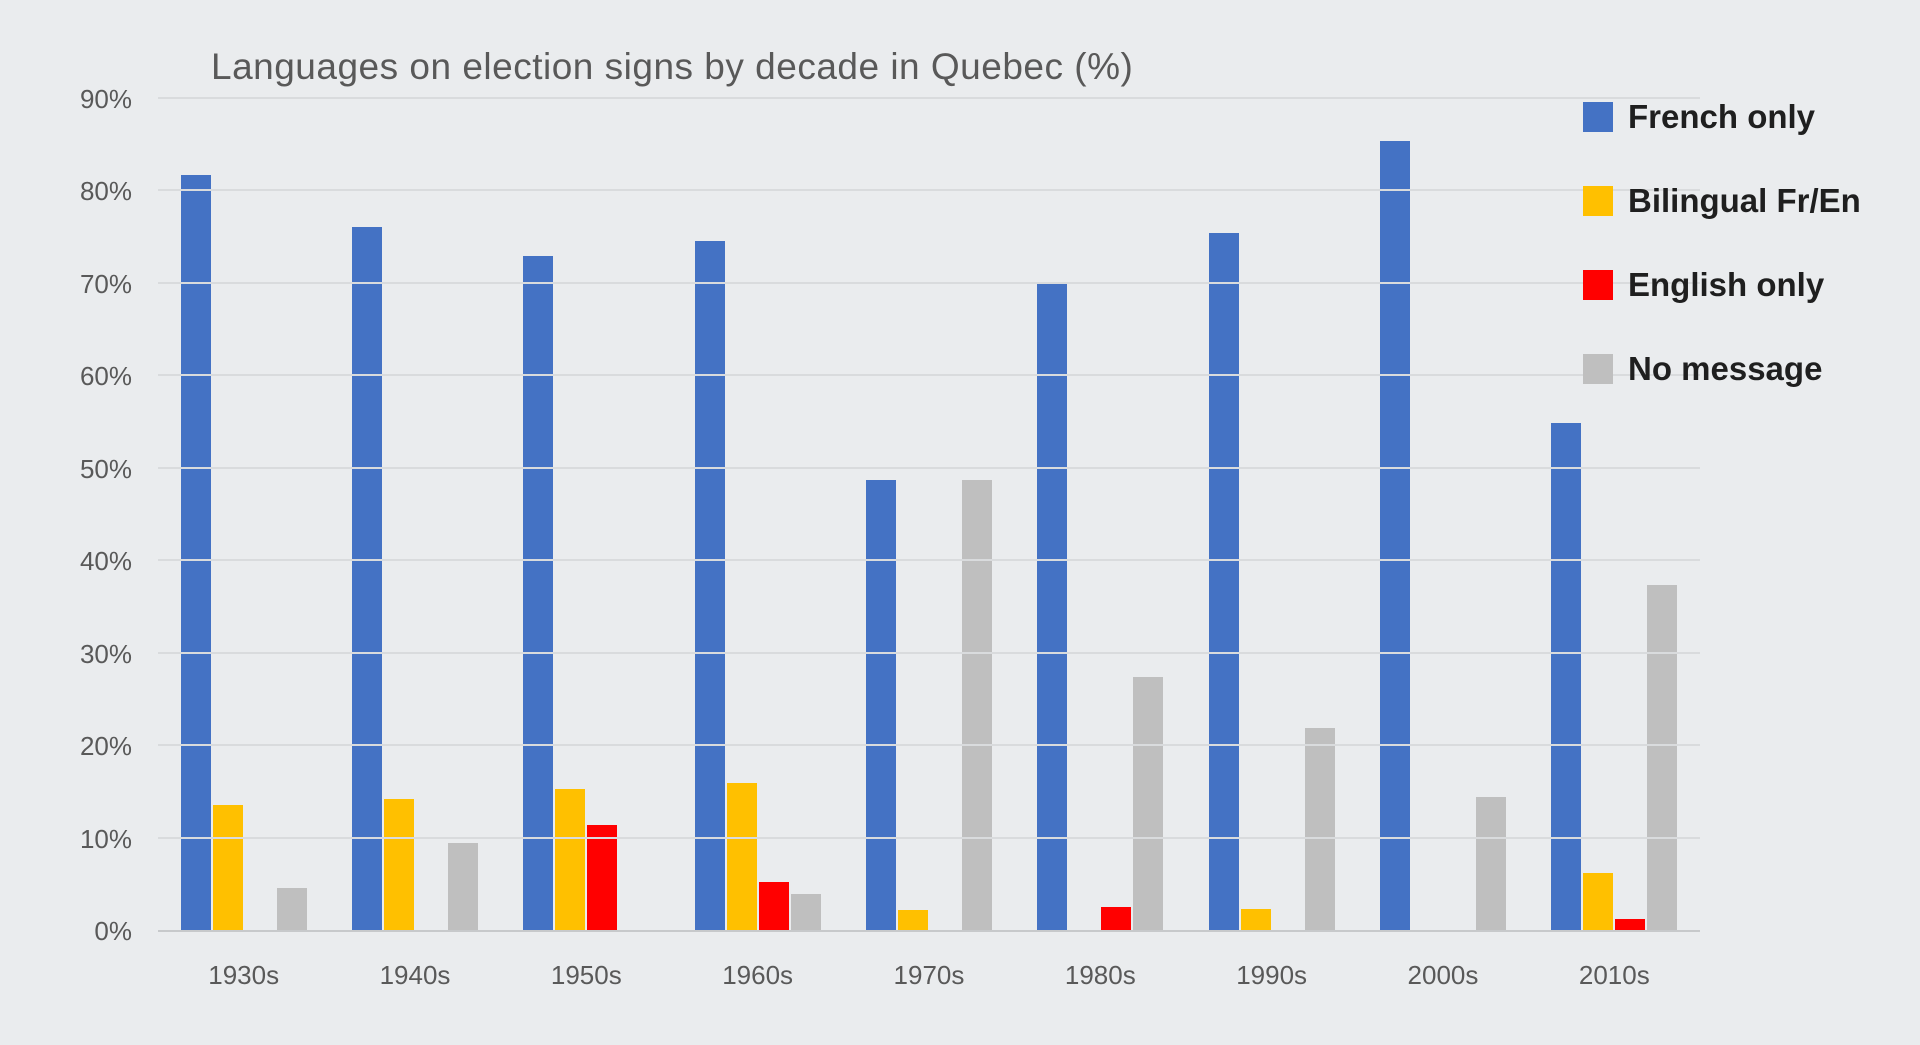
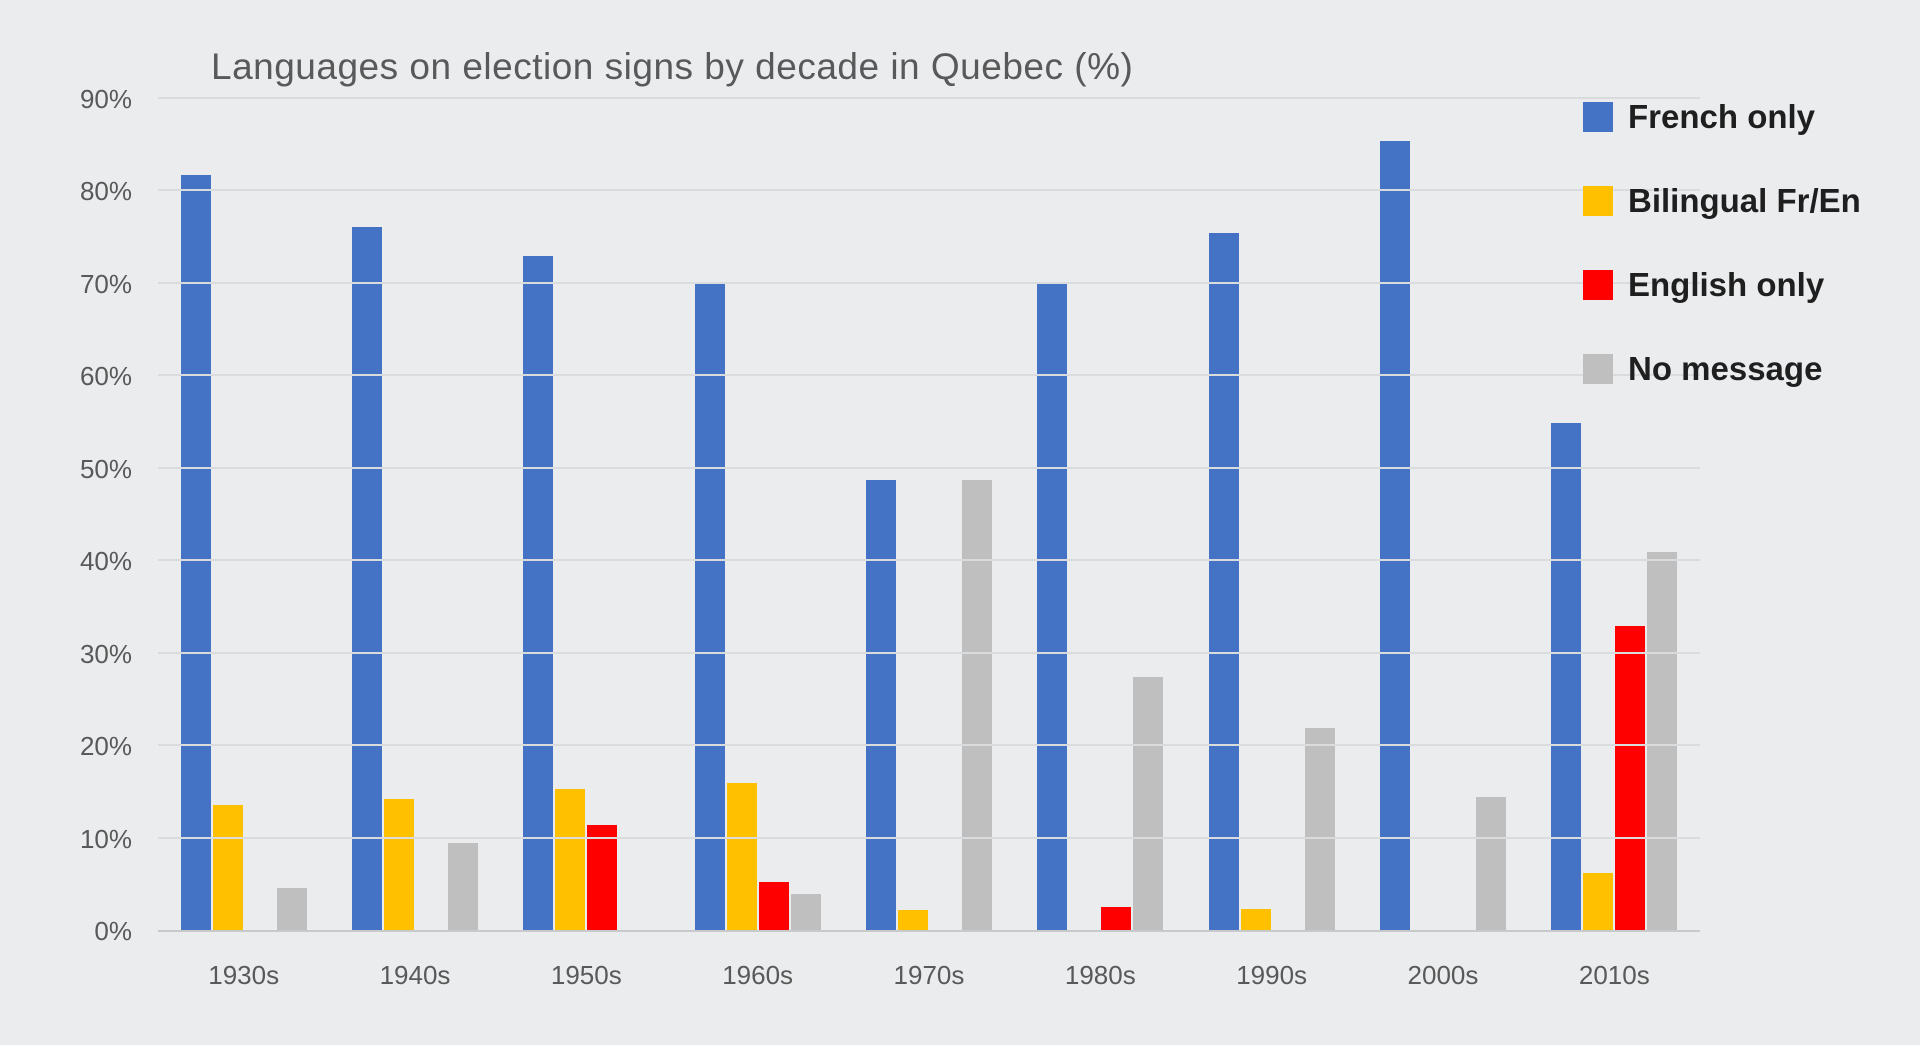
French only/1960s: 75% -> 70%
English only/2010s: 1% -> 33%
No message/2010s: 37% -> 41%
